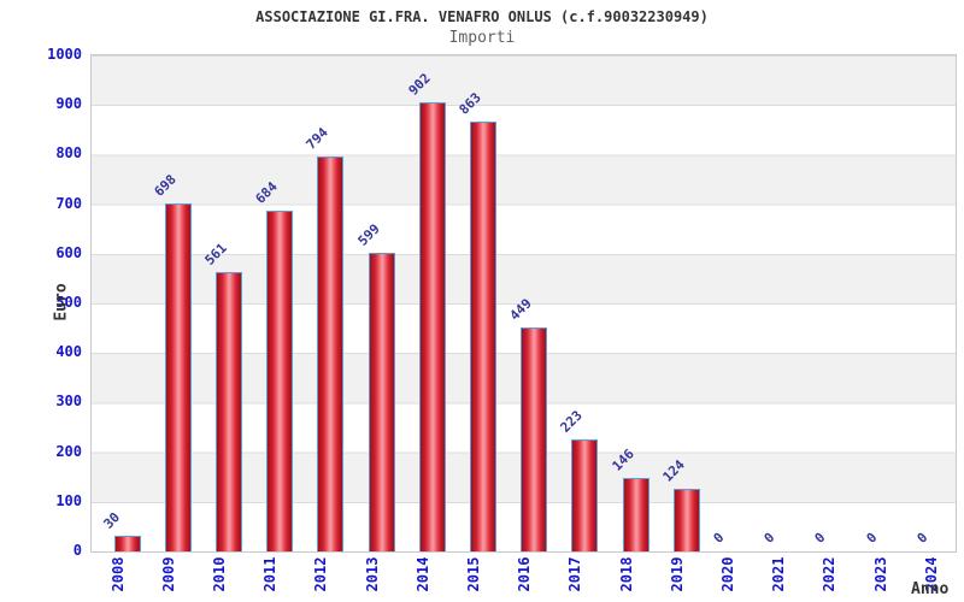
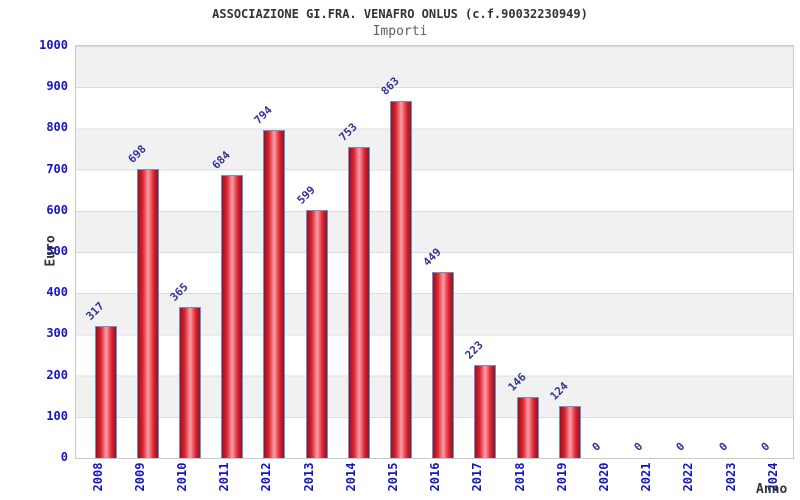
2008: 30 -> 317
2010: 561 -> 365
2014: 902 -> 753
